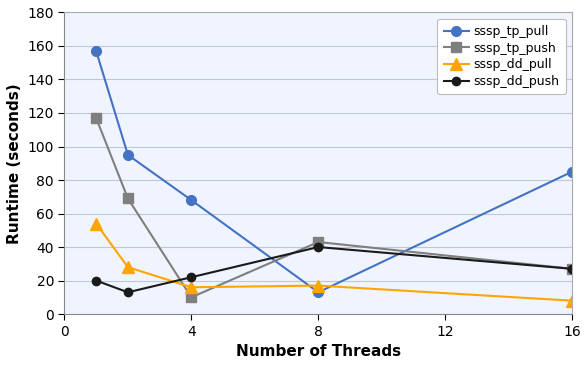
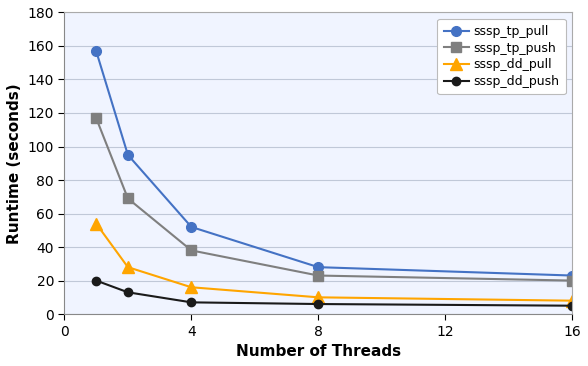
sssp_tp_pull/4: 68 -> 52
sssp_tp_push/4: 10 -> 38
sssp_dd_push/4: 22 -> 7
sssp_tp_pull/8: 13 -> 28
sssp_tp_push/8: 43 -> 23
sssp_dd_pull/8: 17 -> 10
sssp_dd_push/8: 40 -> 6
sssp_tp_pull/16: 85 -> 23
sssp_tp_push/16: 27 -> 20
sssp_dd_push/16: 27 -> 5
